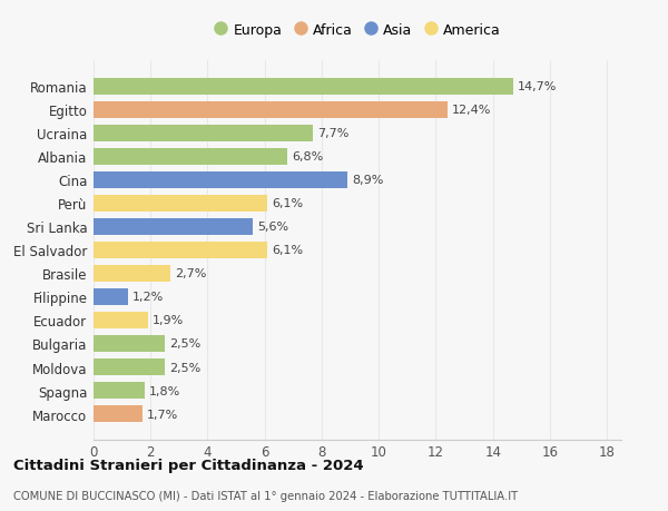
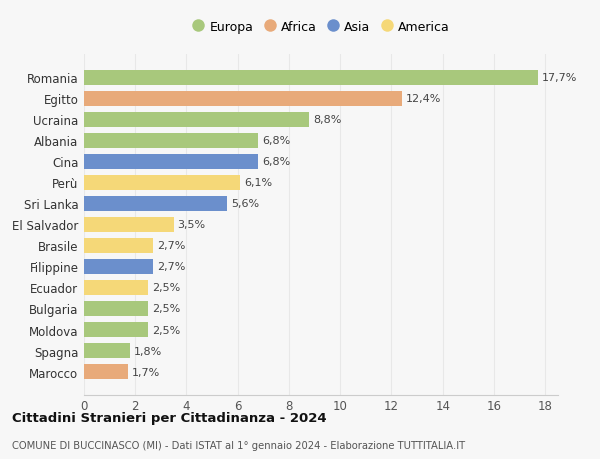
Romania: 14,7% -> 17,7%
Ucraina: 7,7% -> 8,8%
Cina: 8,9% -> 6,8%
El Salvador: 6,1% -> 3,5%
Filippine: 1,2% -> 2,7%
Ecuador: 1,9% -> 2,5%
